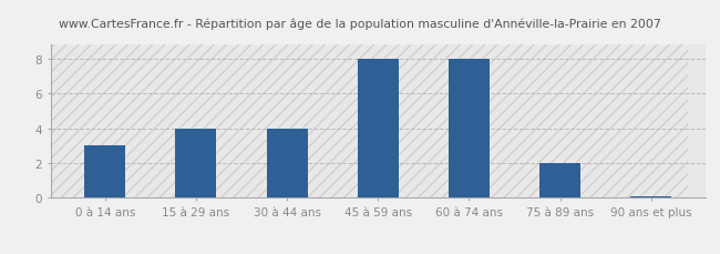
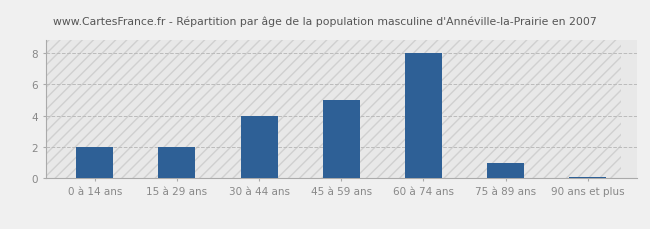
0 à 14 ans: 3.0 -> 2.0
15 à 29 ans: 4.0 -> 2.0
45 à 59 ans: 8.0 -> 5.0
75 à 89 ans: 2.0 -> 1.0
